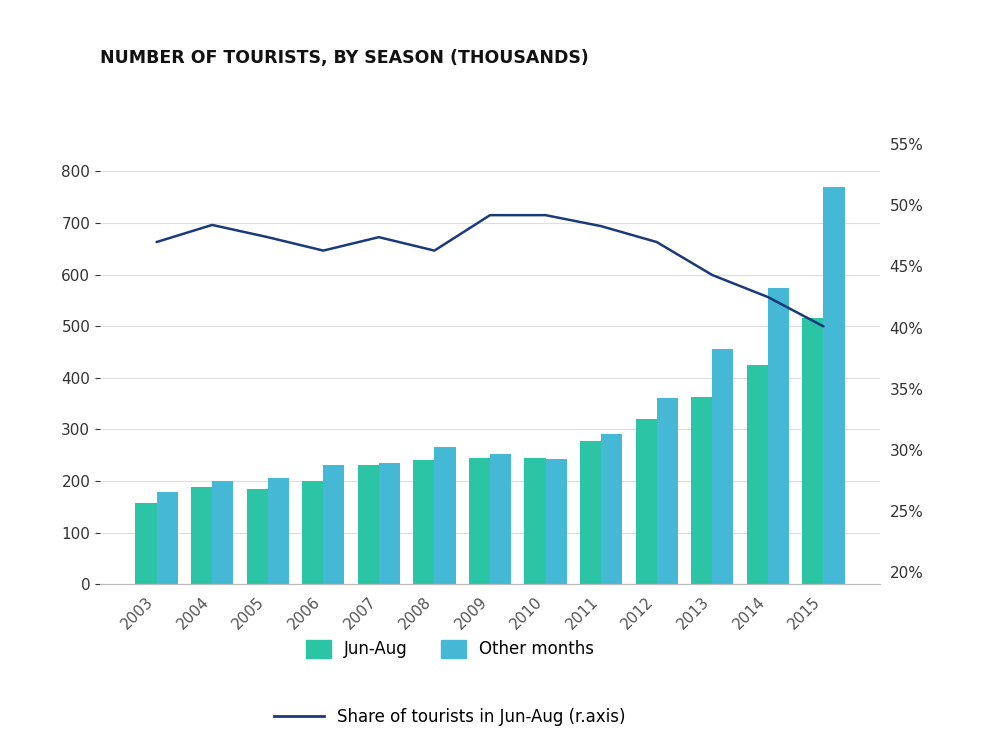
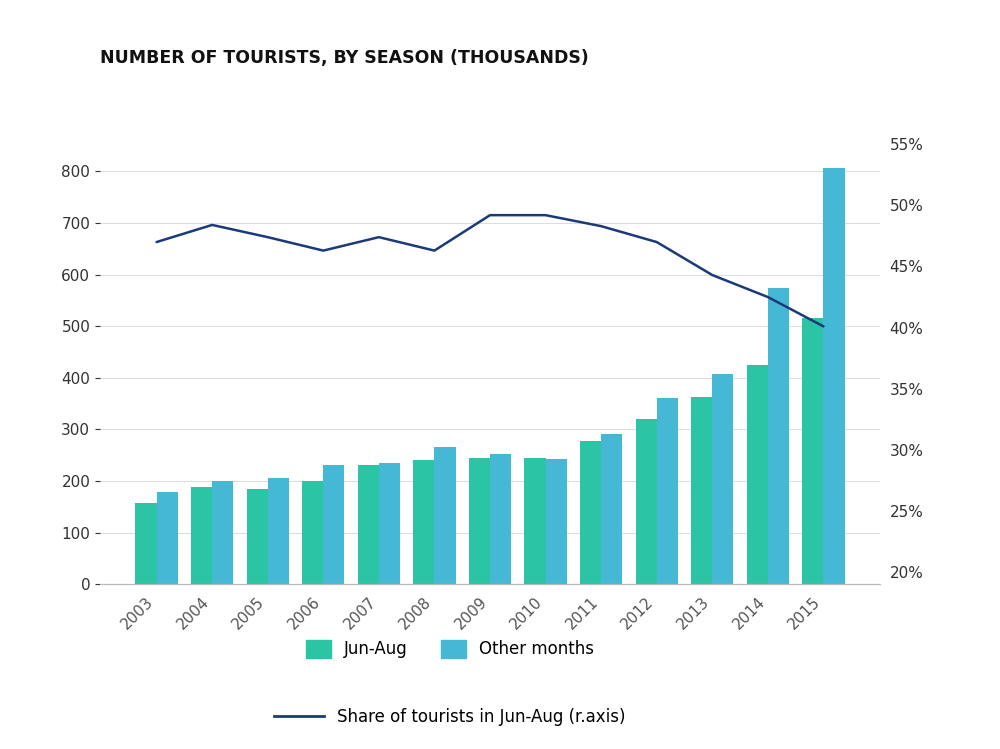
Other months/2013: 455 -> 408
Other months/2015: 770 -> 806
